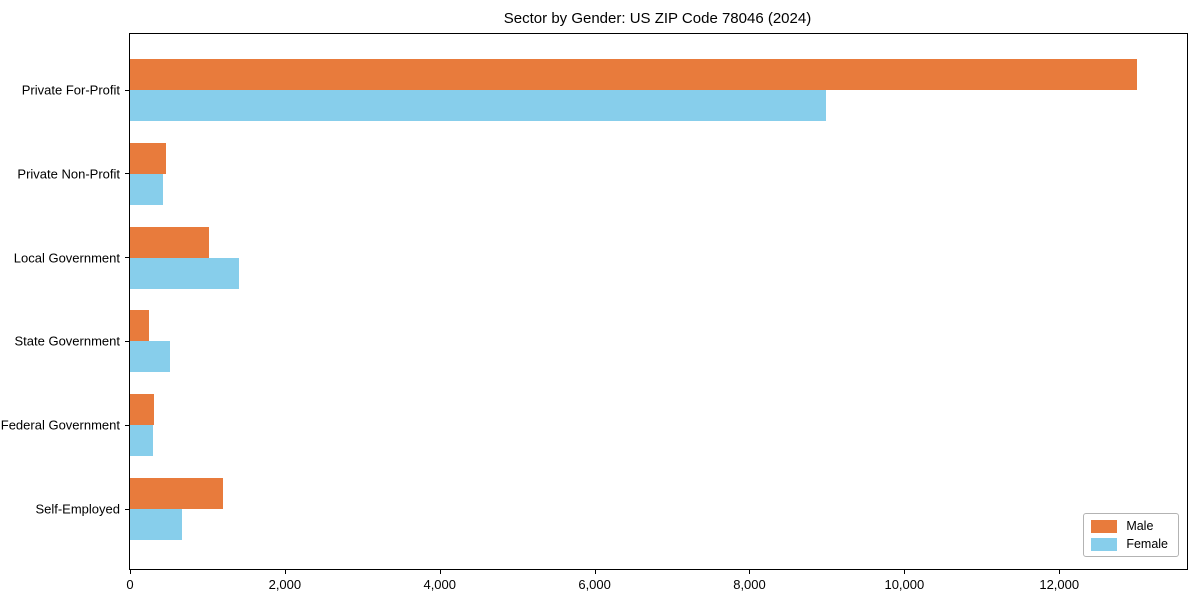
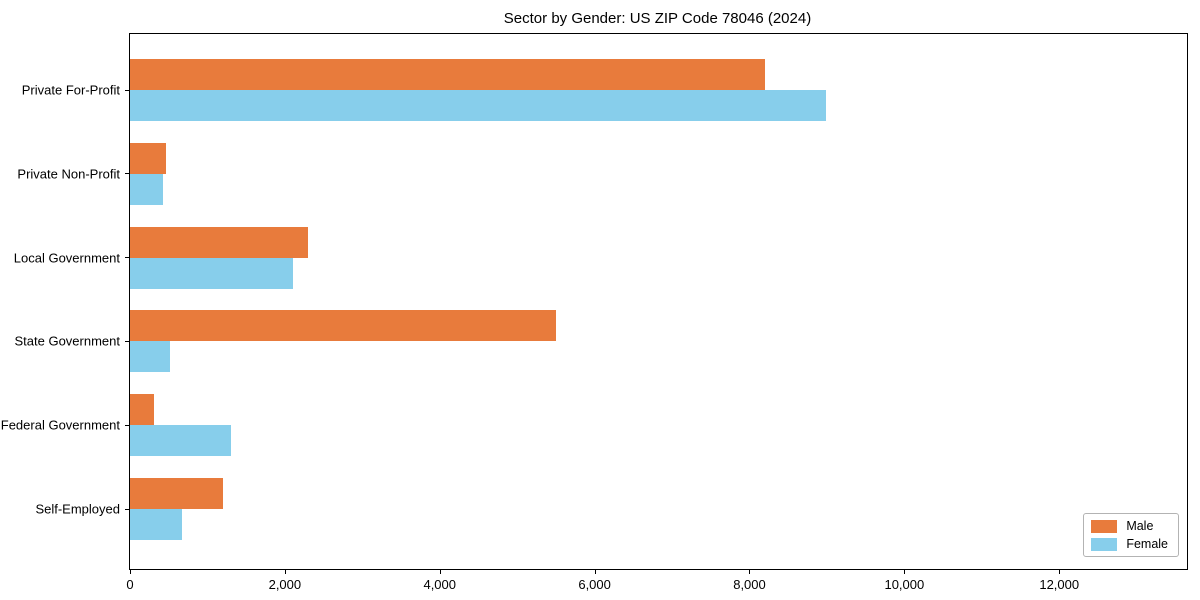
Male/Private For-Profit: 13000 -> 8200
Male/Local Government: 1000 -> 2300
Female/Local Government: 1400 -> 2100
Male/State Government: 200 -> 5500
Female/Federal Government: 300 -> 1300
